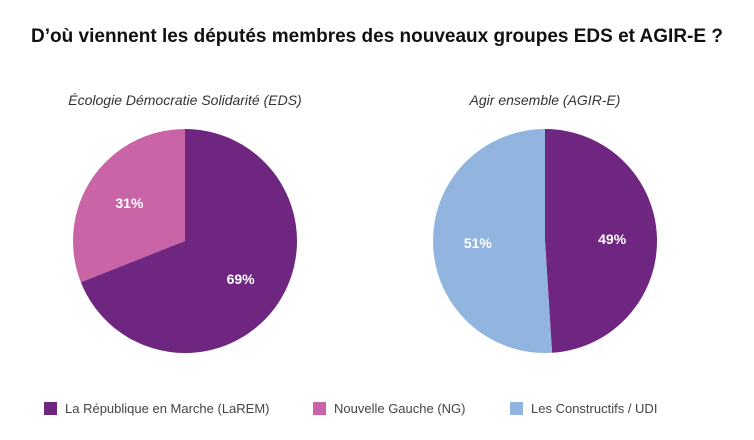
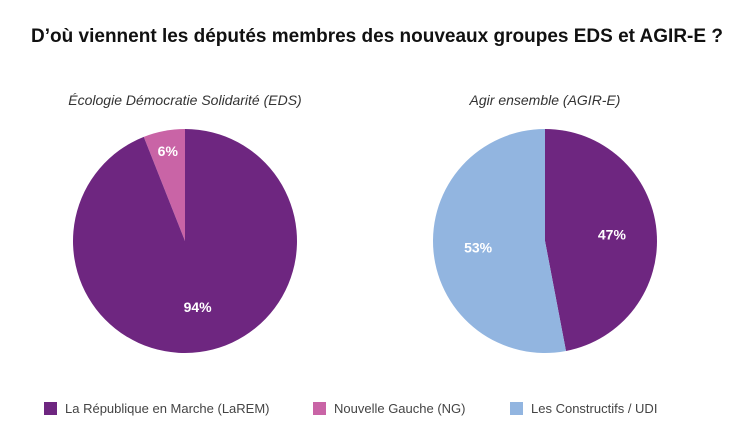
Écologie Démocratie Solidarité (EDS)/Nouvelle Gauche (NG): 31% -> 6%
Écologie Démocratie Solidarité (EDS)/La République en Marche (LaREM): 69% -> 94%
Agir ensemble (AGIR-E)/La République en Marche (LaREM): 49% -> 47%
Agir ensemble (AGIR-E)/Les Constructifs / UDI: 51% -> 53%
